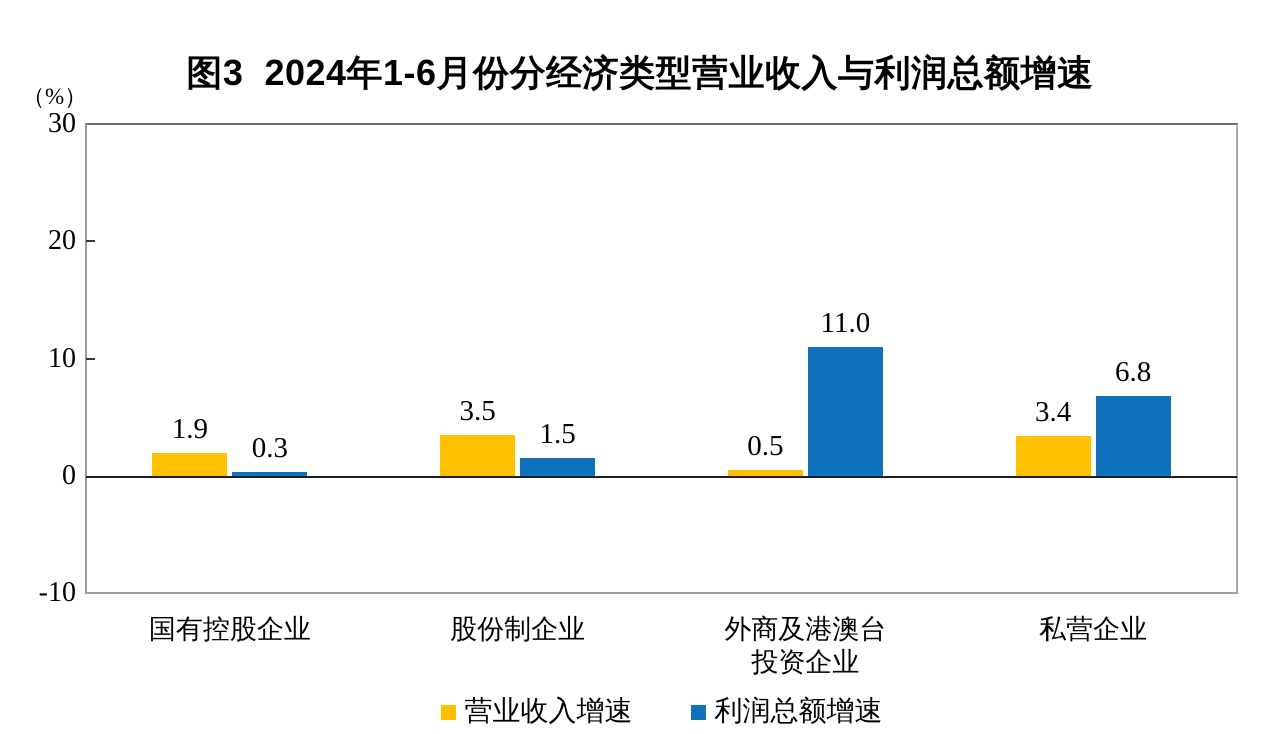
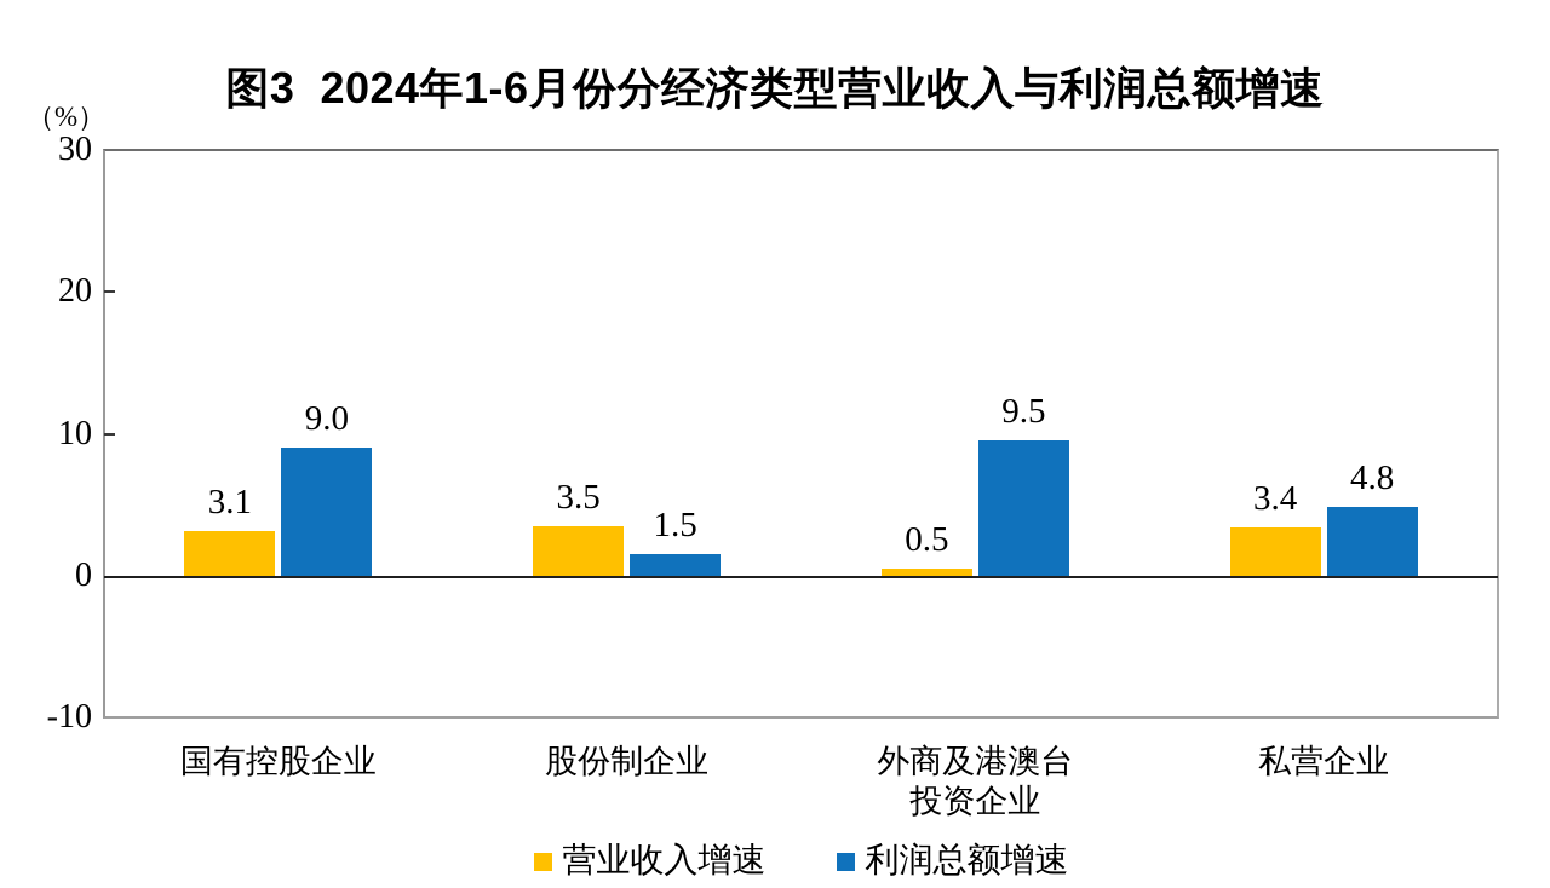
营业收入增速/国有控股企业: 1.9 -> 3.1
利润总额增速/国有控股企业: 0.3 -> 9.0
利润总额增速/外商及港澳台 投资企业: 11.0 -> 9.5
利润总额增速/私营企业: 6.8 -> 4.8
